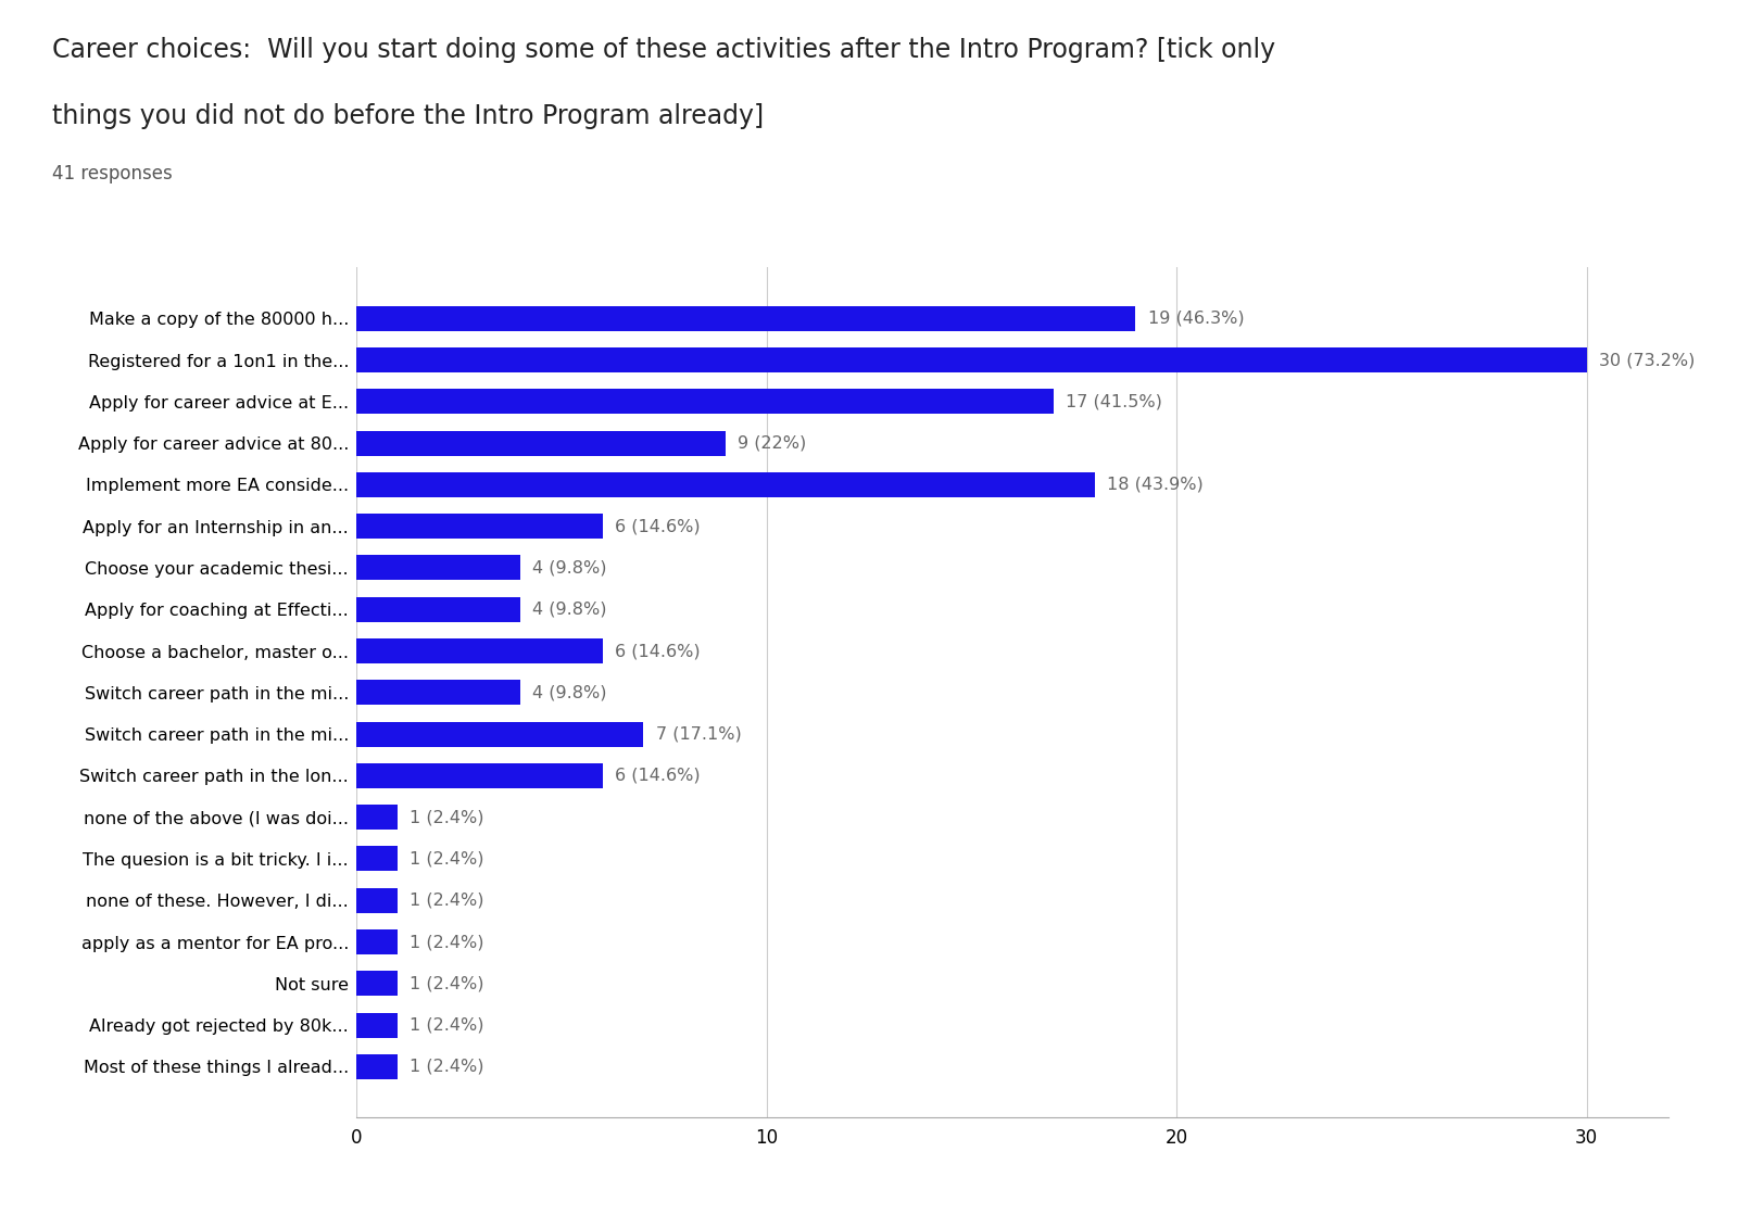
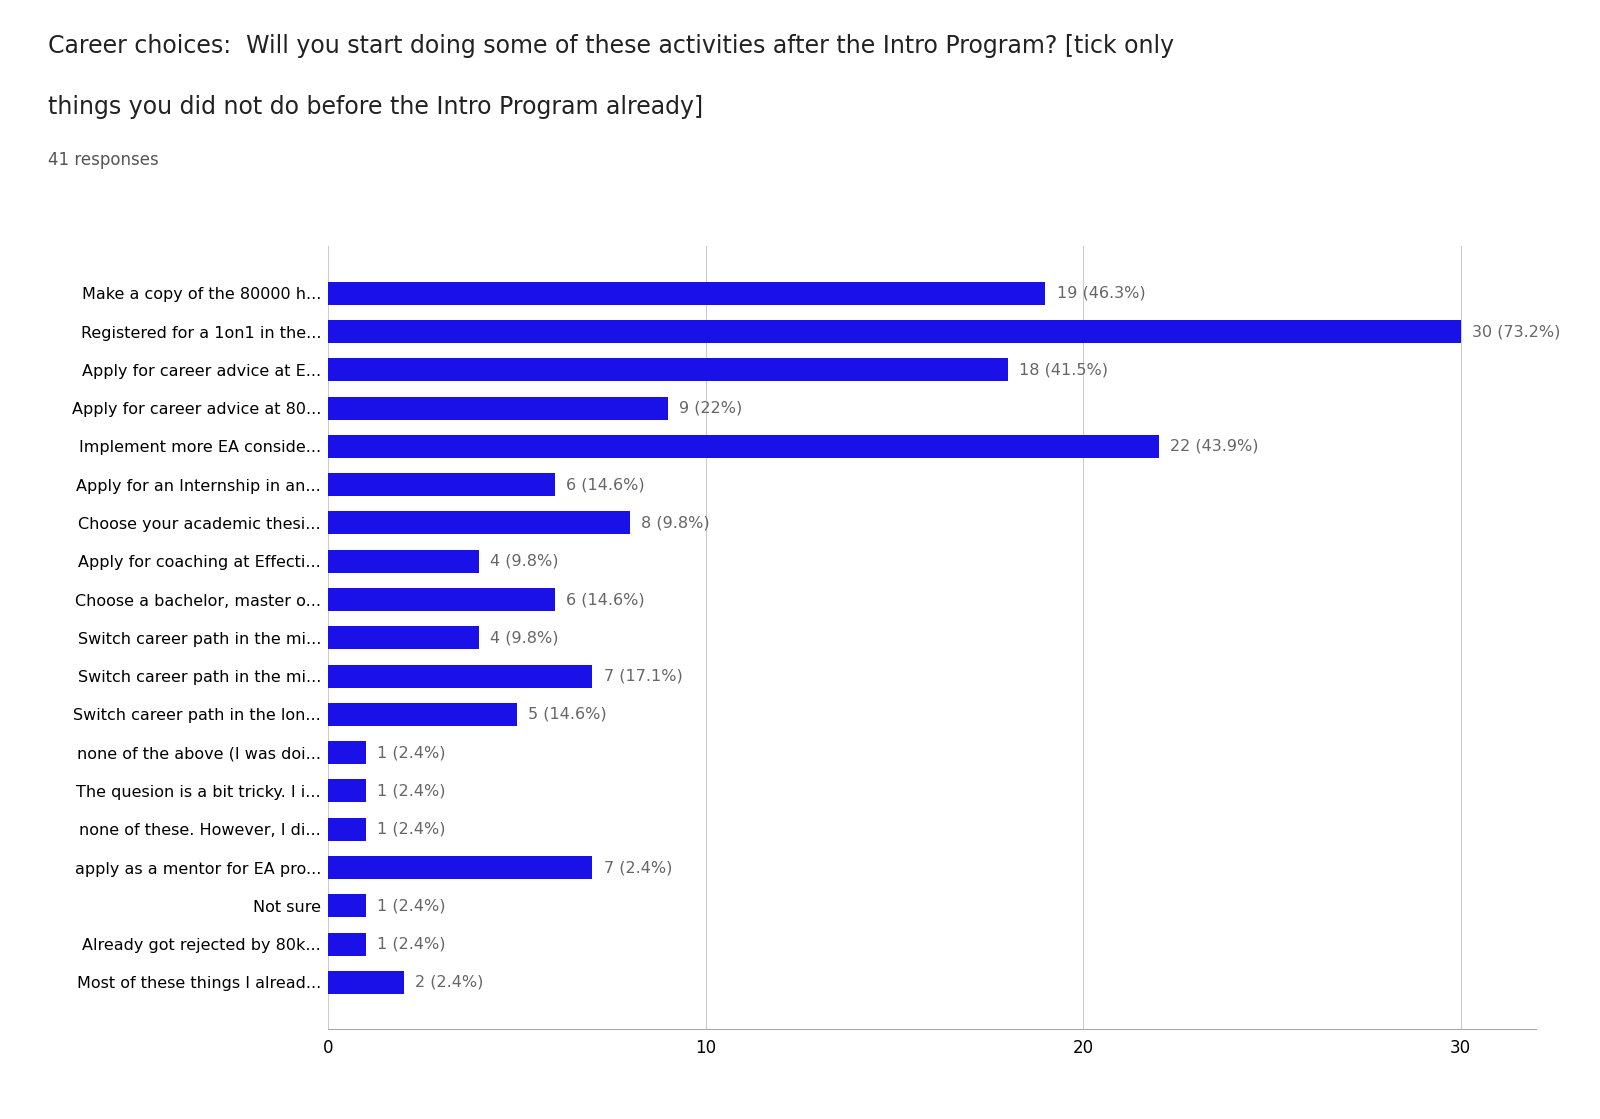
Apply for career advice at E...: 17 -> 18
Implement more EA conside...: 18 -> 22
Choose your academic thesi...: 4 -> 8
Switch career path in the lon...: 6 -> 5
apply as a mentor for EA pro...: 1 -> 7
Most of these things I alread...: 1 -> 2
